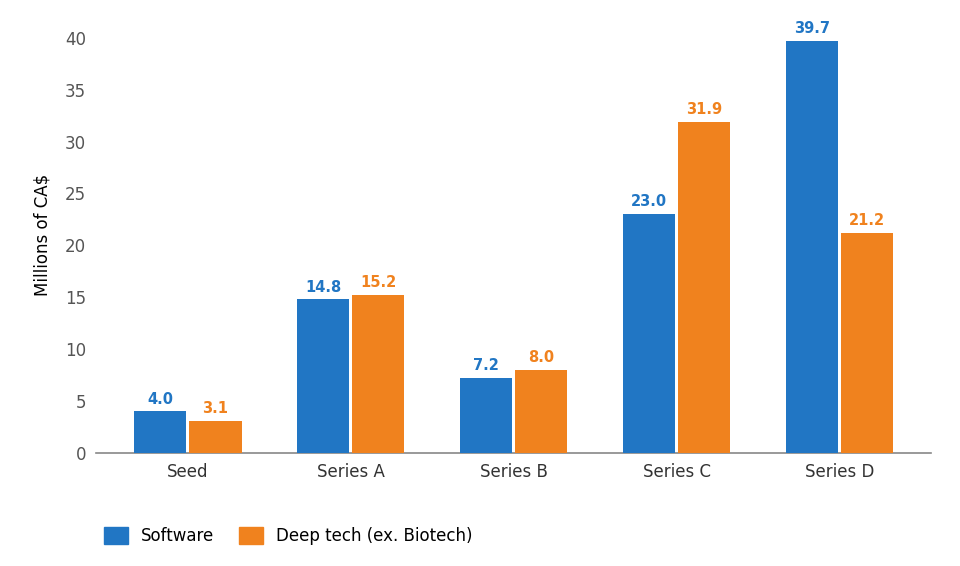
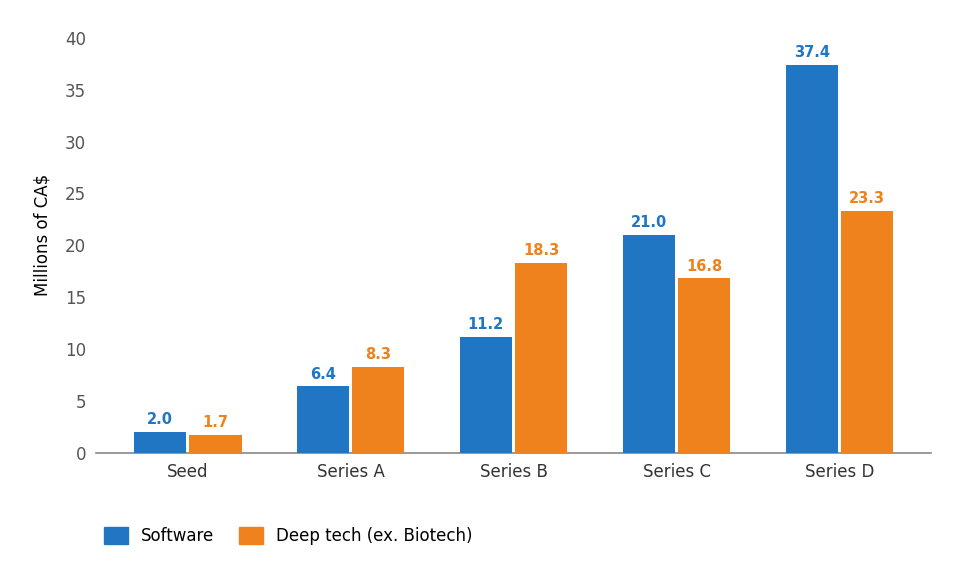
Software/Seed: 4.0 -> 2.0
Deep tech (ex. Biotech)/Seed: 3.1 -> 1.7
Software/Series A: 14.8 -> 6.4
Deep tech (ex. Biotech)/Series A: 15.2 -> 8.3
Software/Series B: 7.2 -> 11.2
Deep tech (ex. Biotech)/Series B: 8.0 -> 18.3
Software/Series C: 23.0 -> 21.0
Deep tech (ex. Biotech)/Series C: 31.9 -> 16.8
Software/Series D: 39.7 -> 37.4
Deep tech (ex. Biotech)/Series D: 21.2 -> 23.3
